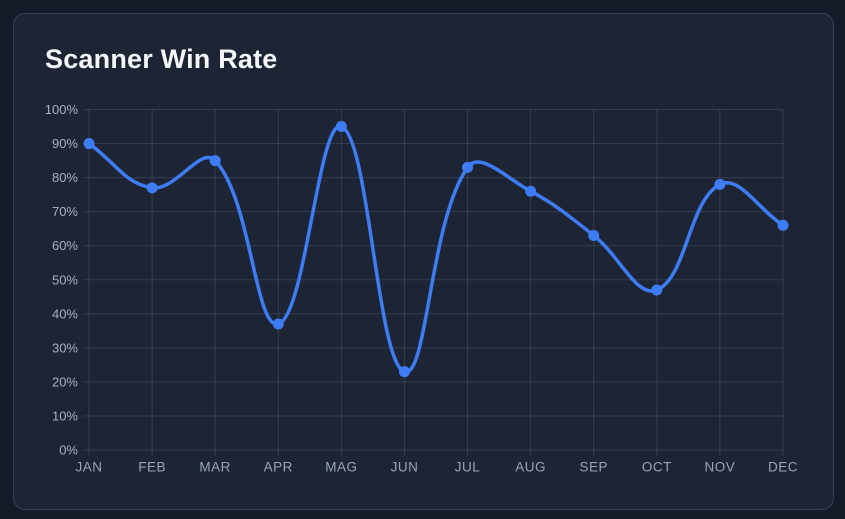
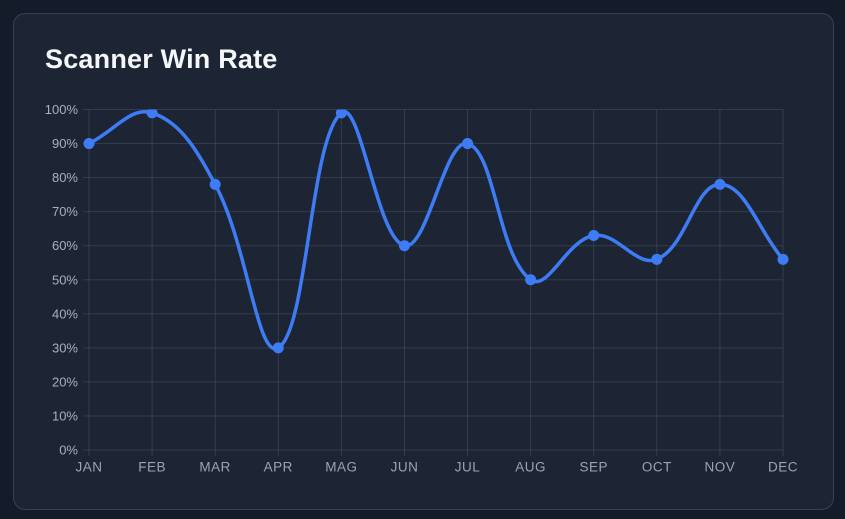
FEB: 77% -> 99%
MAR: 85% -> 78%
APR: 37% -> 30%
MAG: 95% -> 99%
JUN: 23% -> 60%
JUL: 83% -> 90%
AUG: 76% -> 50%
OCT: 47% -> 56%
DEC: 66% -> 56%
